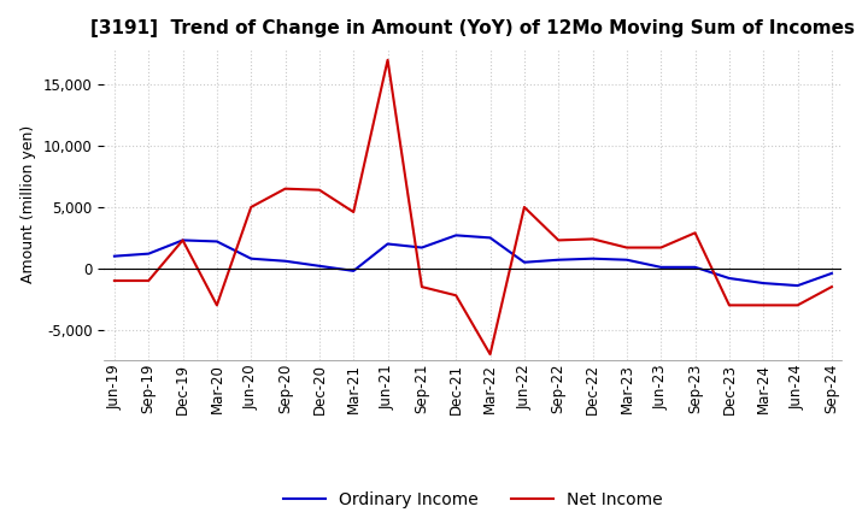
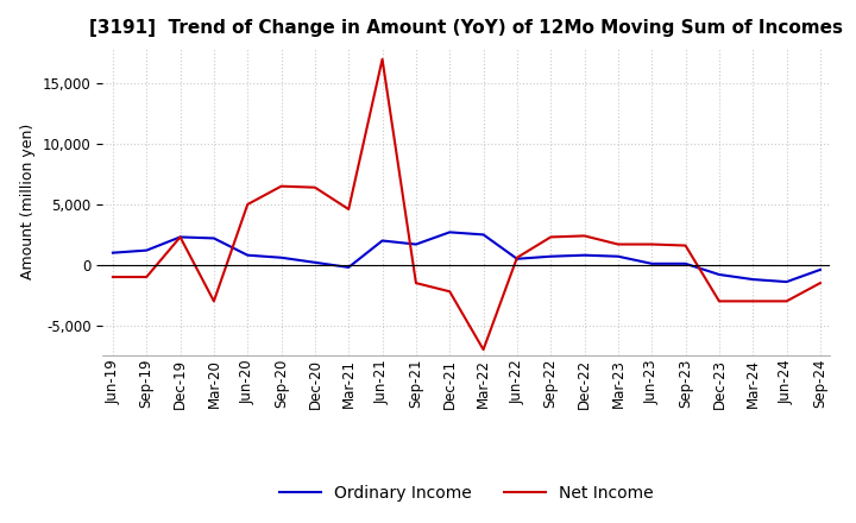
Net Income/Jun-22: 5,000 -> 600
Net Income/Sep-23: 2,900 -> 1,600
